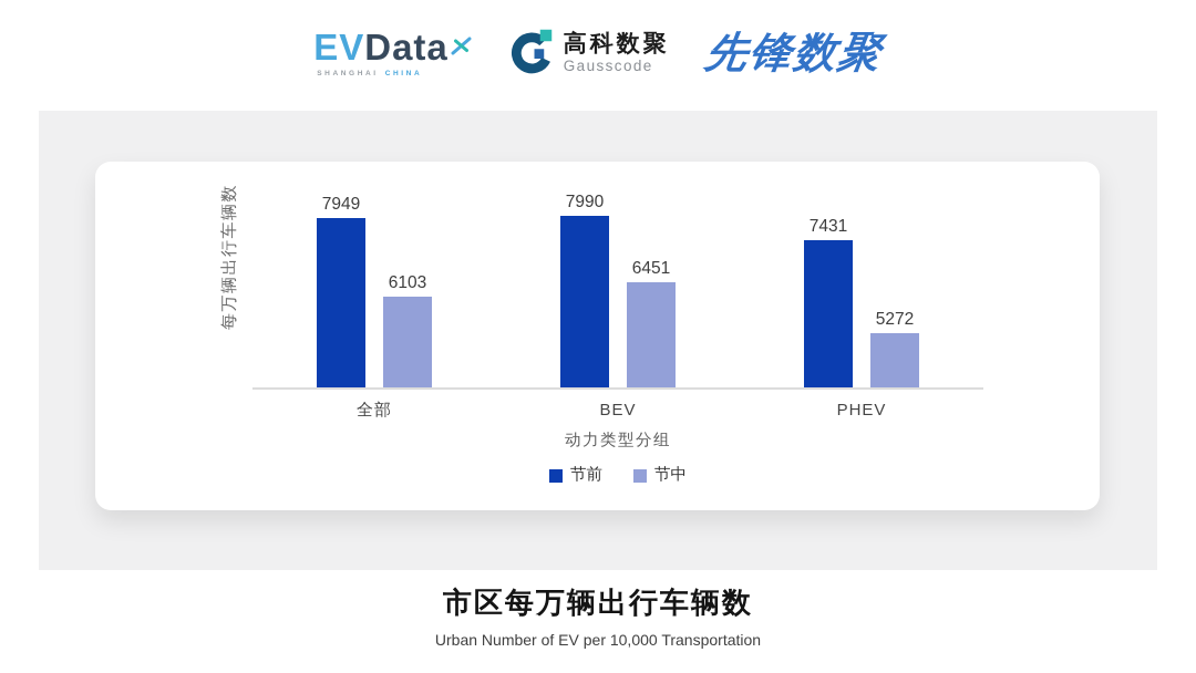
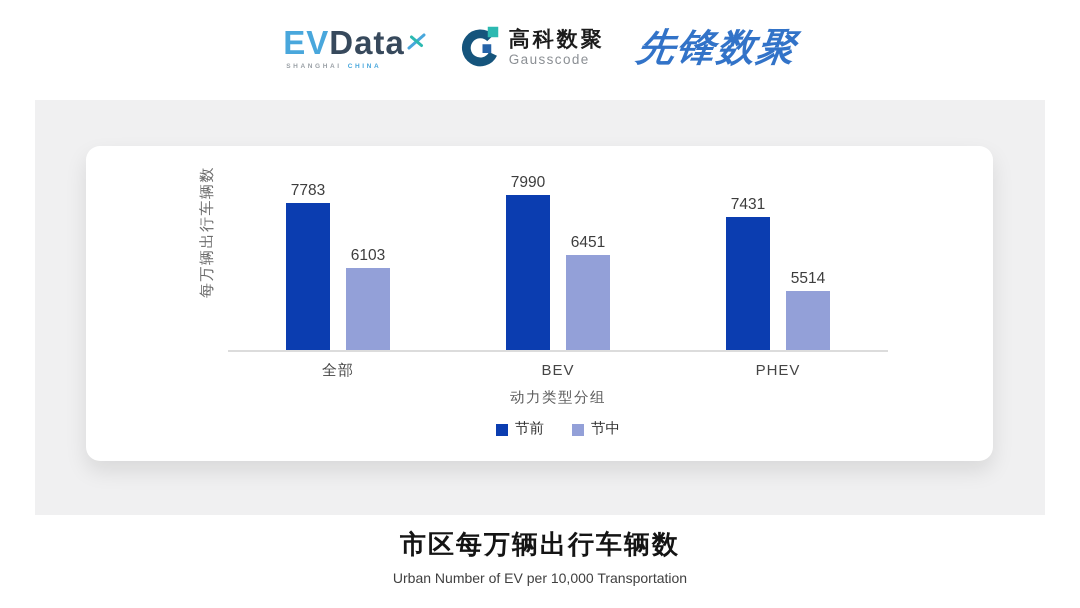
节前/全部: 7949 -> 7783
节中/PHEV: 5272 -> 5514
